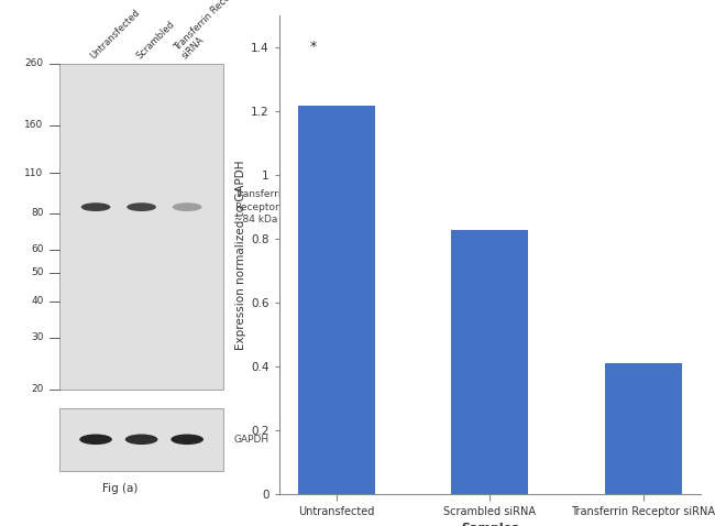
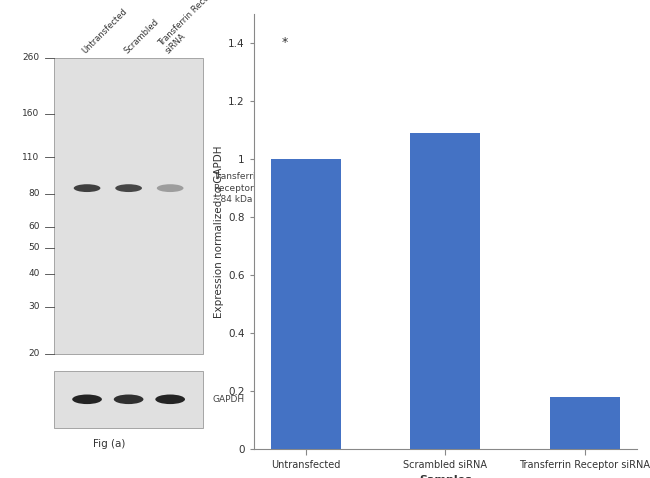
Untransfected: 1.22 -> 1.00
Scrambled siRNA: 0.83 -> 1.09
Transferrin Receptor siRNA: 0.41 -> 0.18
